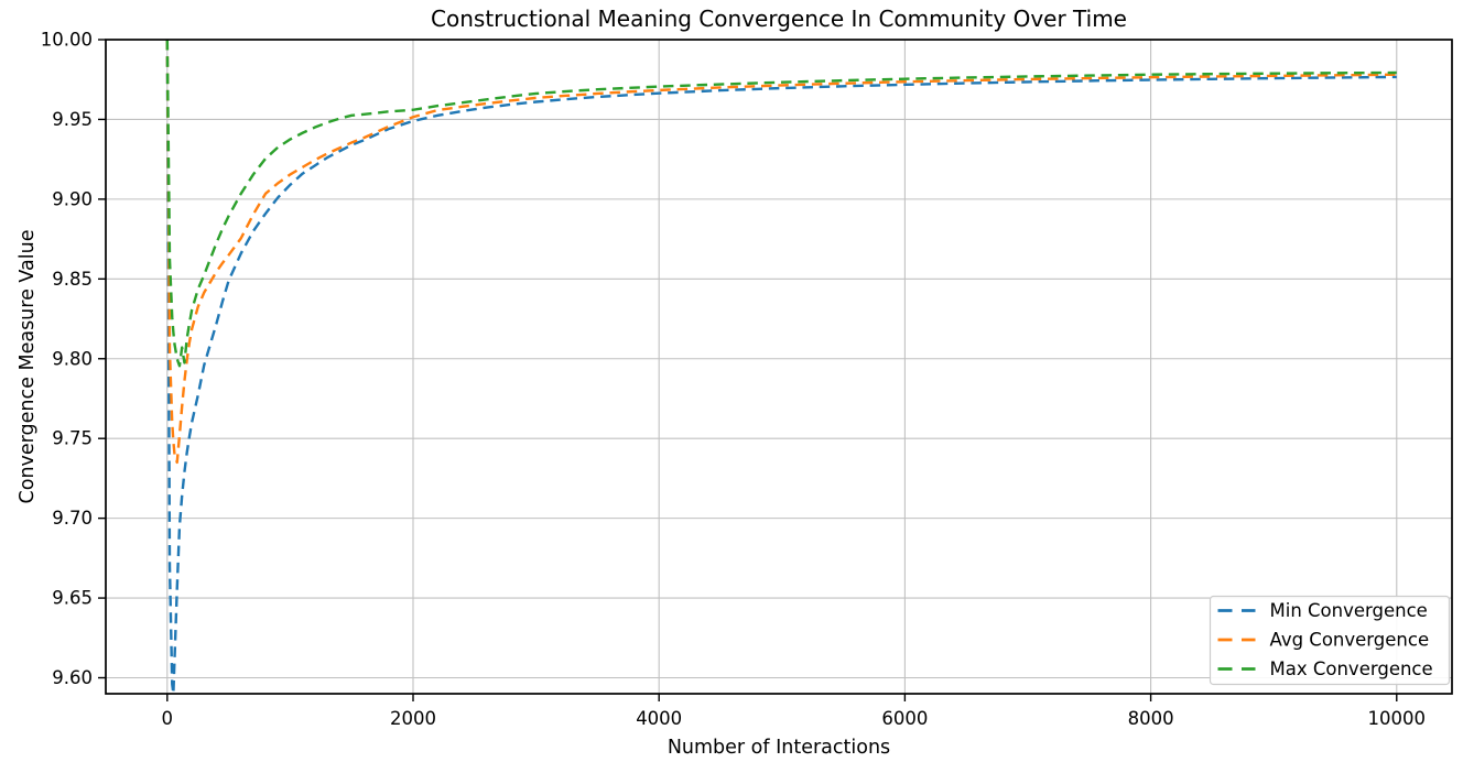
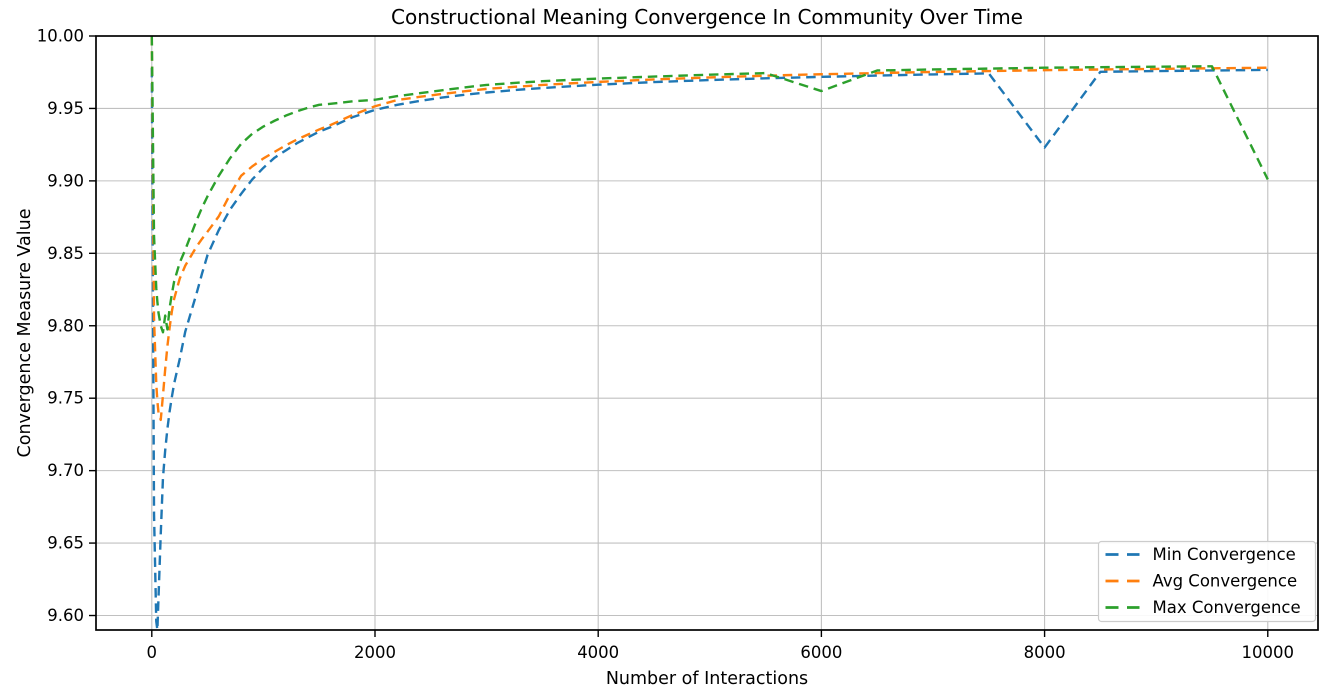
Min Convergence/0: 10.000 -> 9.978
Max Convergence/6000: 9.975 -> 9.962
Min Convergence/8000: 9.975 -> 9.923
Max Convergence/10000: 9.979 -> 9.901
